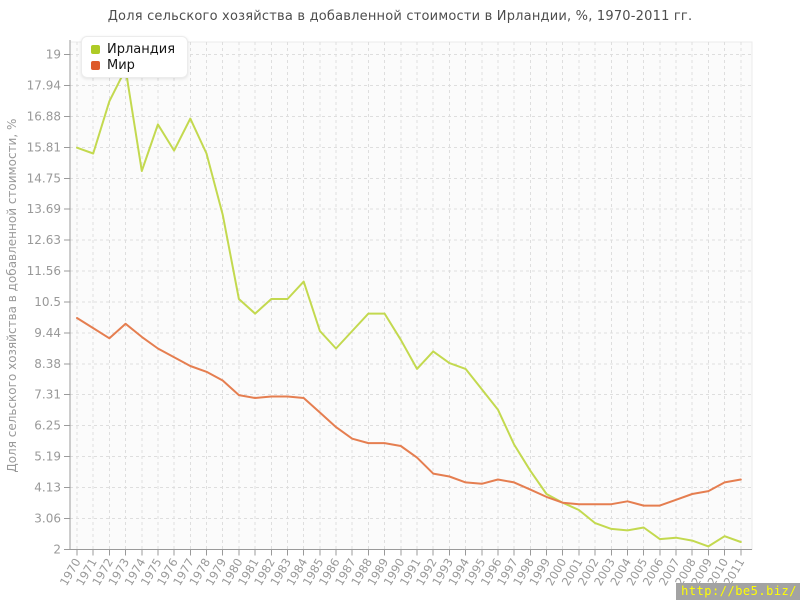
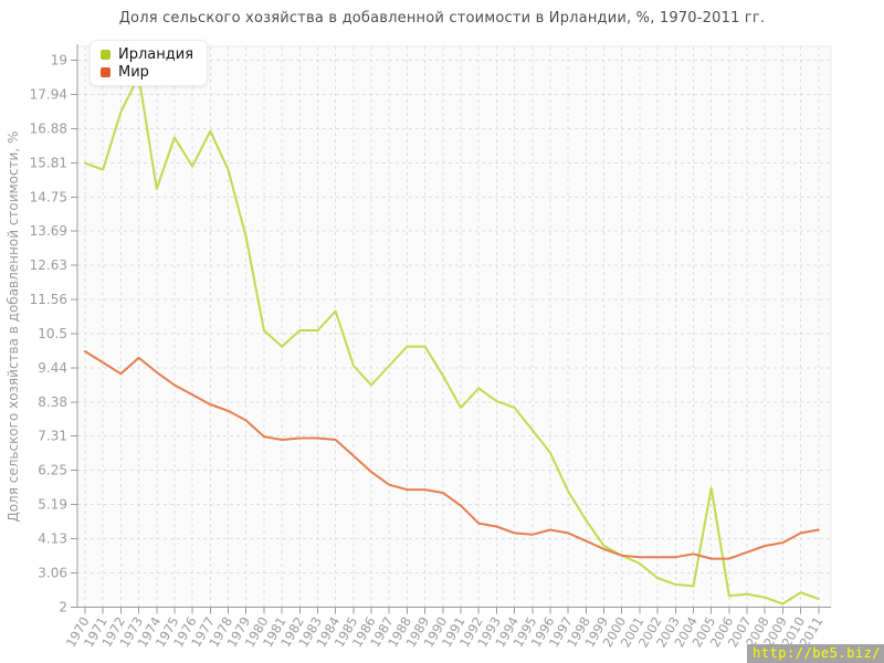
Ирландия/2005: 2.8 -> 5.7
